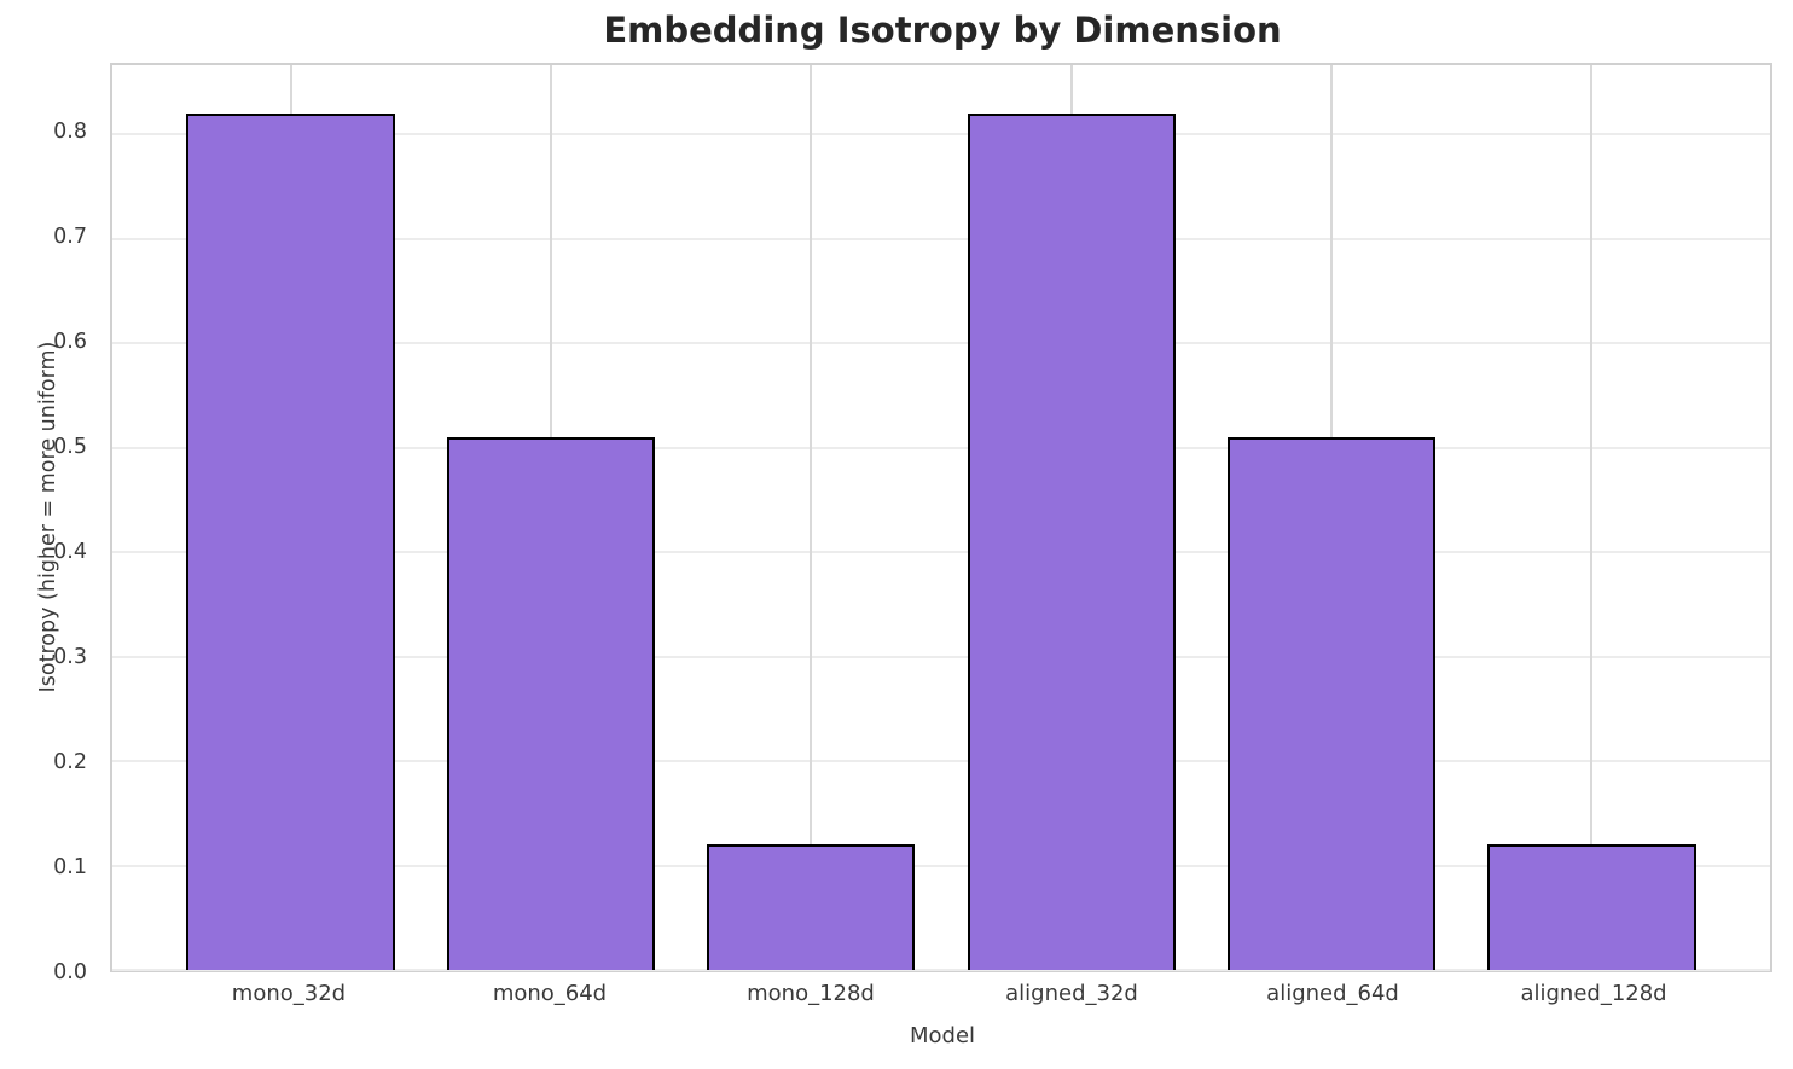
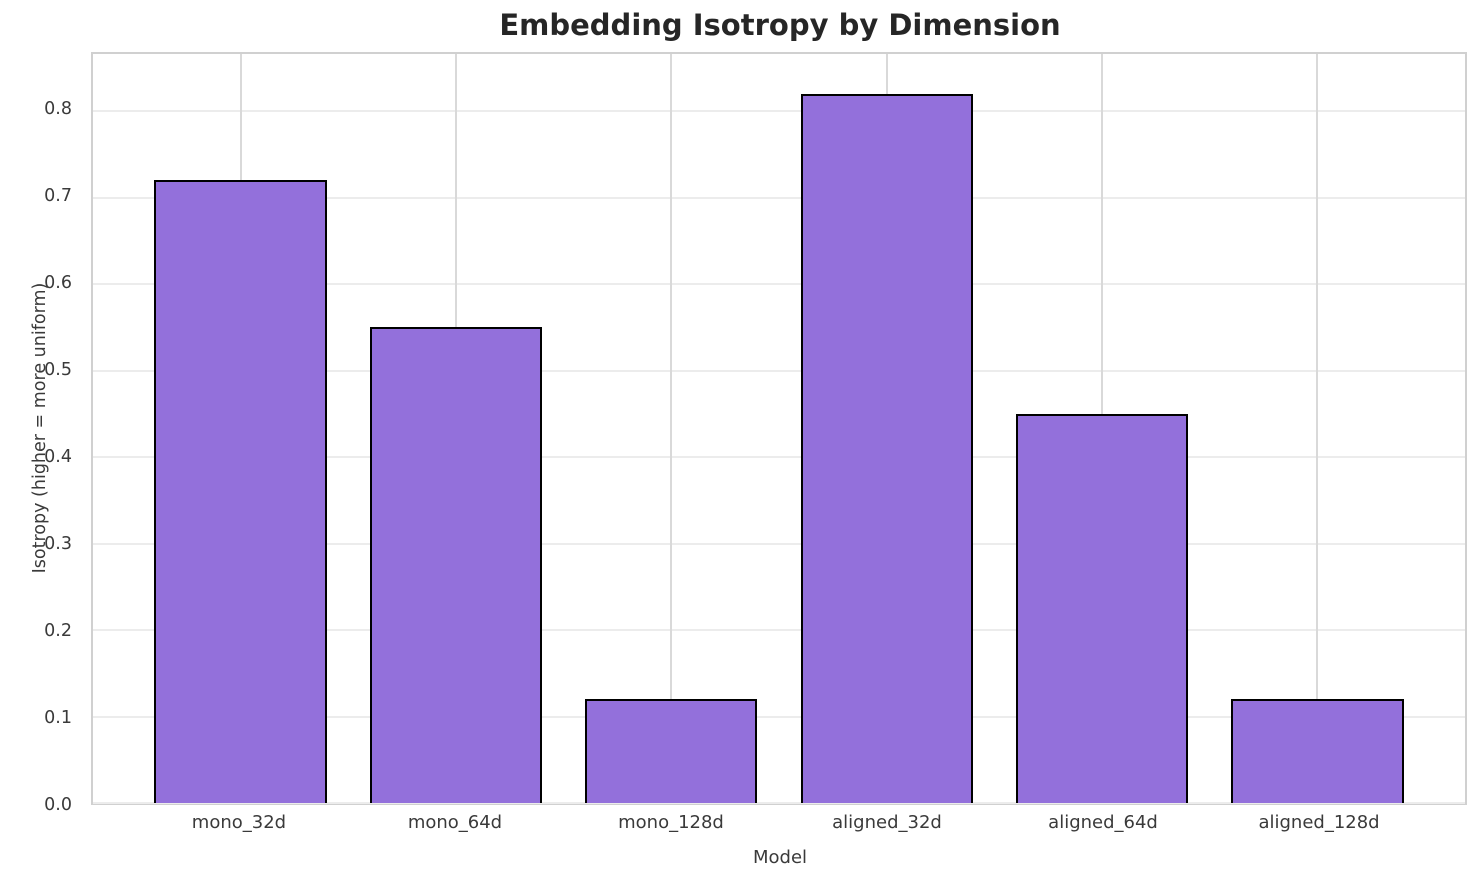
mono_32d: 0.82 -> 0.72
mono_64d: 0.51 -> 0.55
aligned_64d: 0.51 -> 0.45
